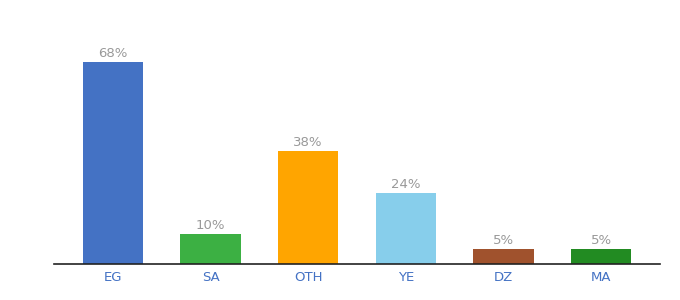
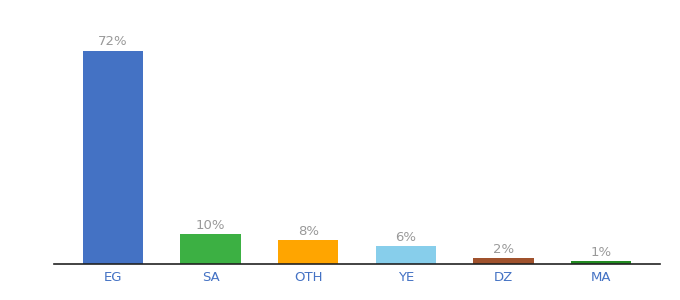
EG: 68% -> 72%
OTH: 38% -> 8%
YE: 24% -> 6%
DZ: 5% -> 2%
MA: 5% -> 1%
